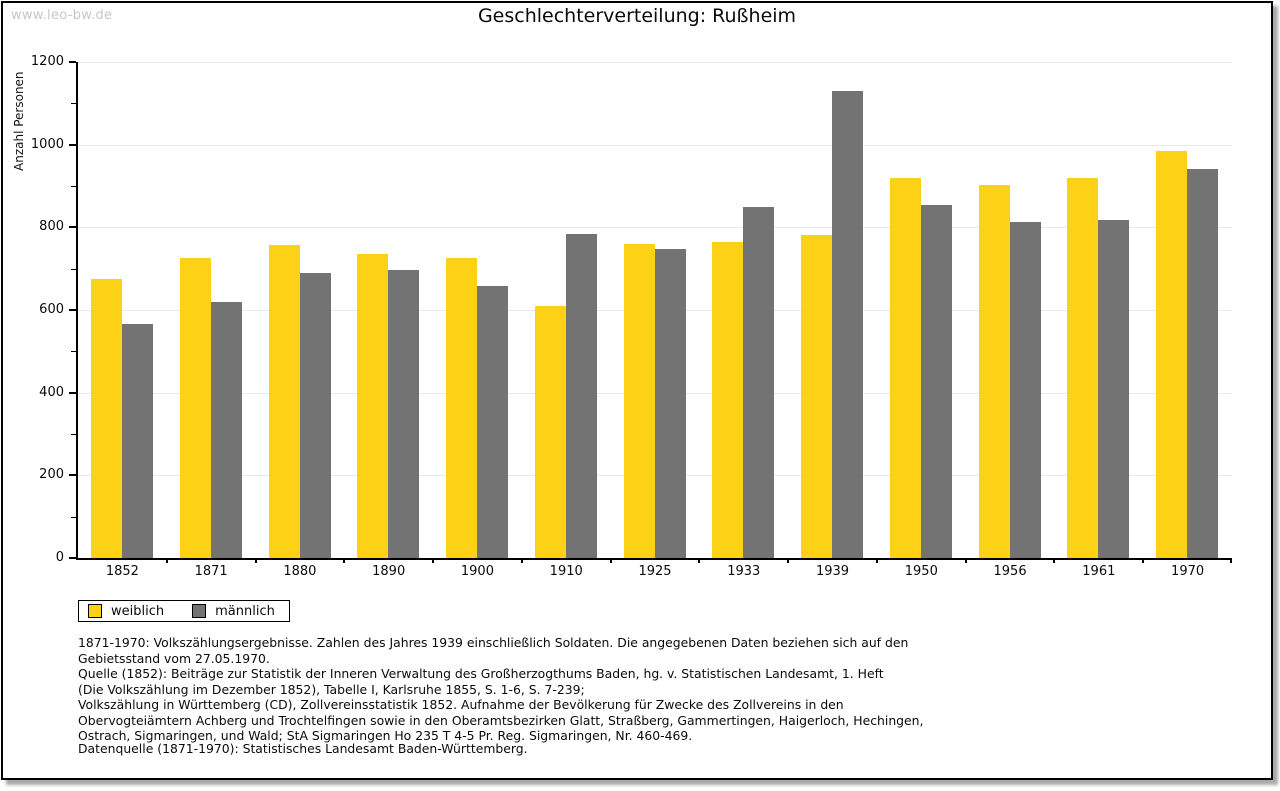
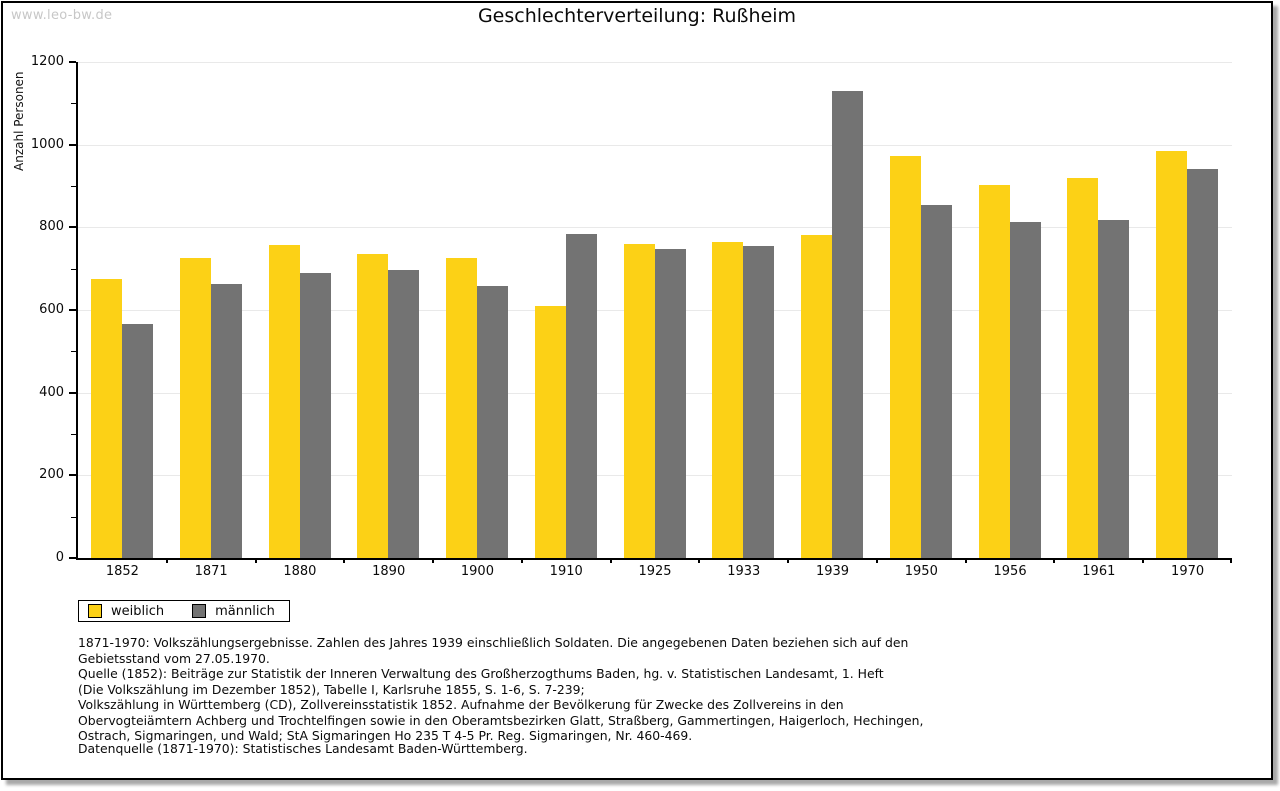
männlich/1871: 620 -> 660
männlich/1933: 850 -> 750
weiblich/1950: 920 -> 970
